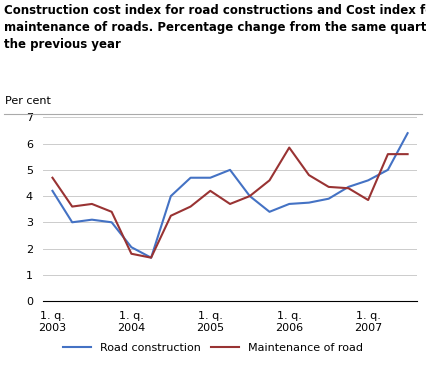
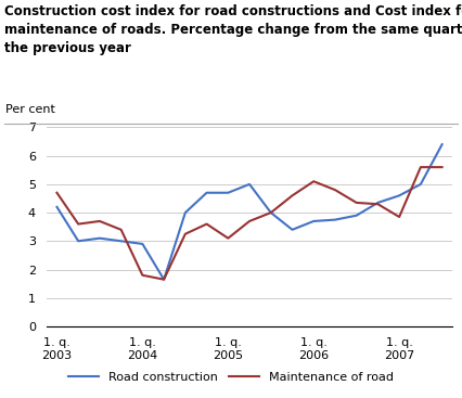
Road construction/1. q. 2004: 2.05 -> 2.90
Maintenance of road/1. q. 2005: 4.20 -> 3.10
Maintenance of road/1. q. 2006: 5.85 -> 5.10
